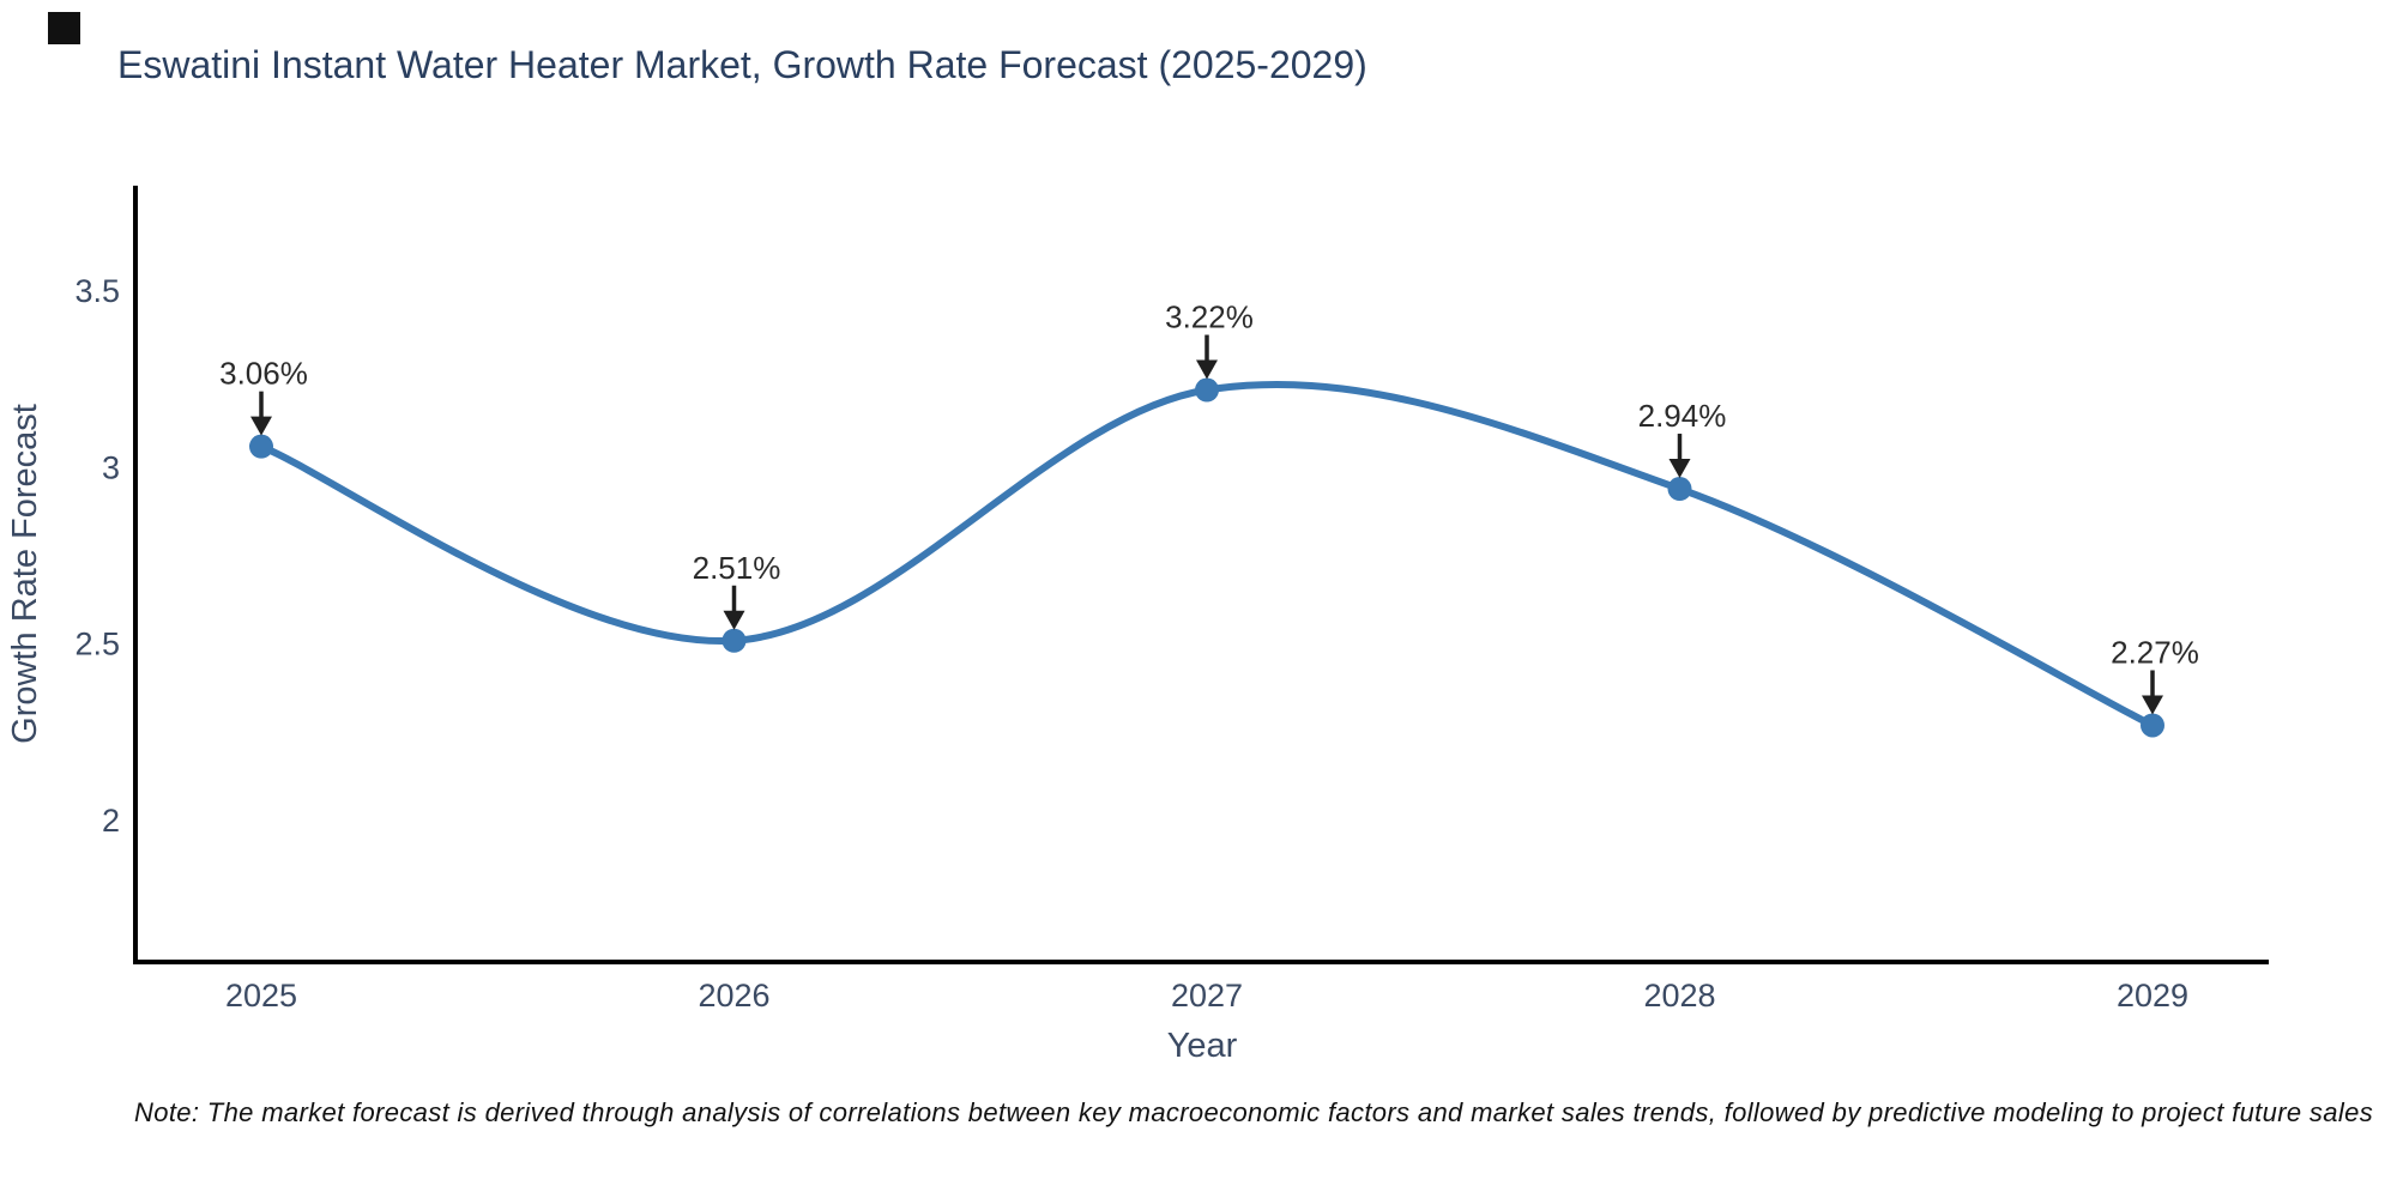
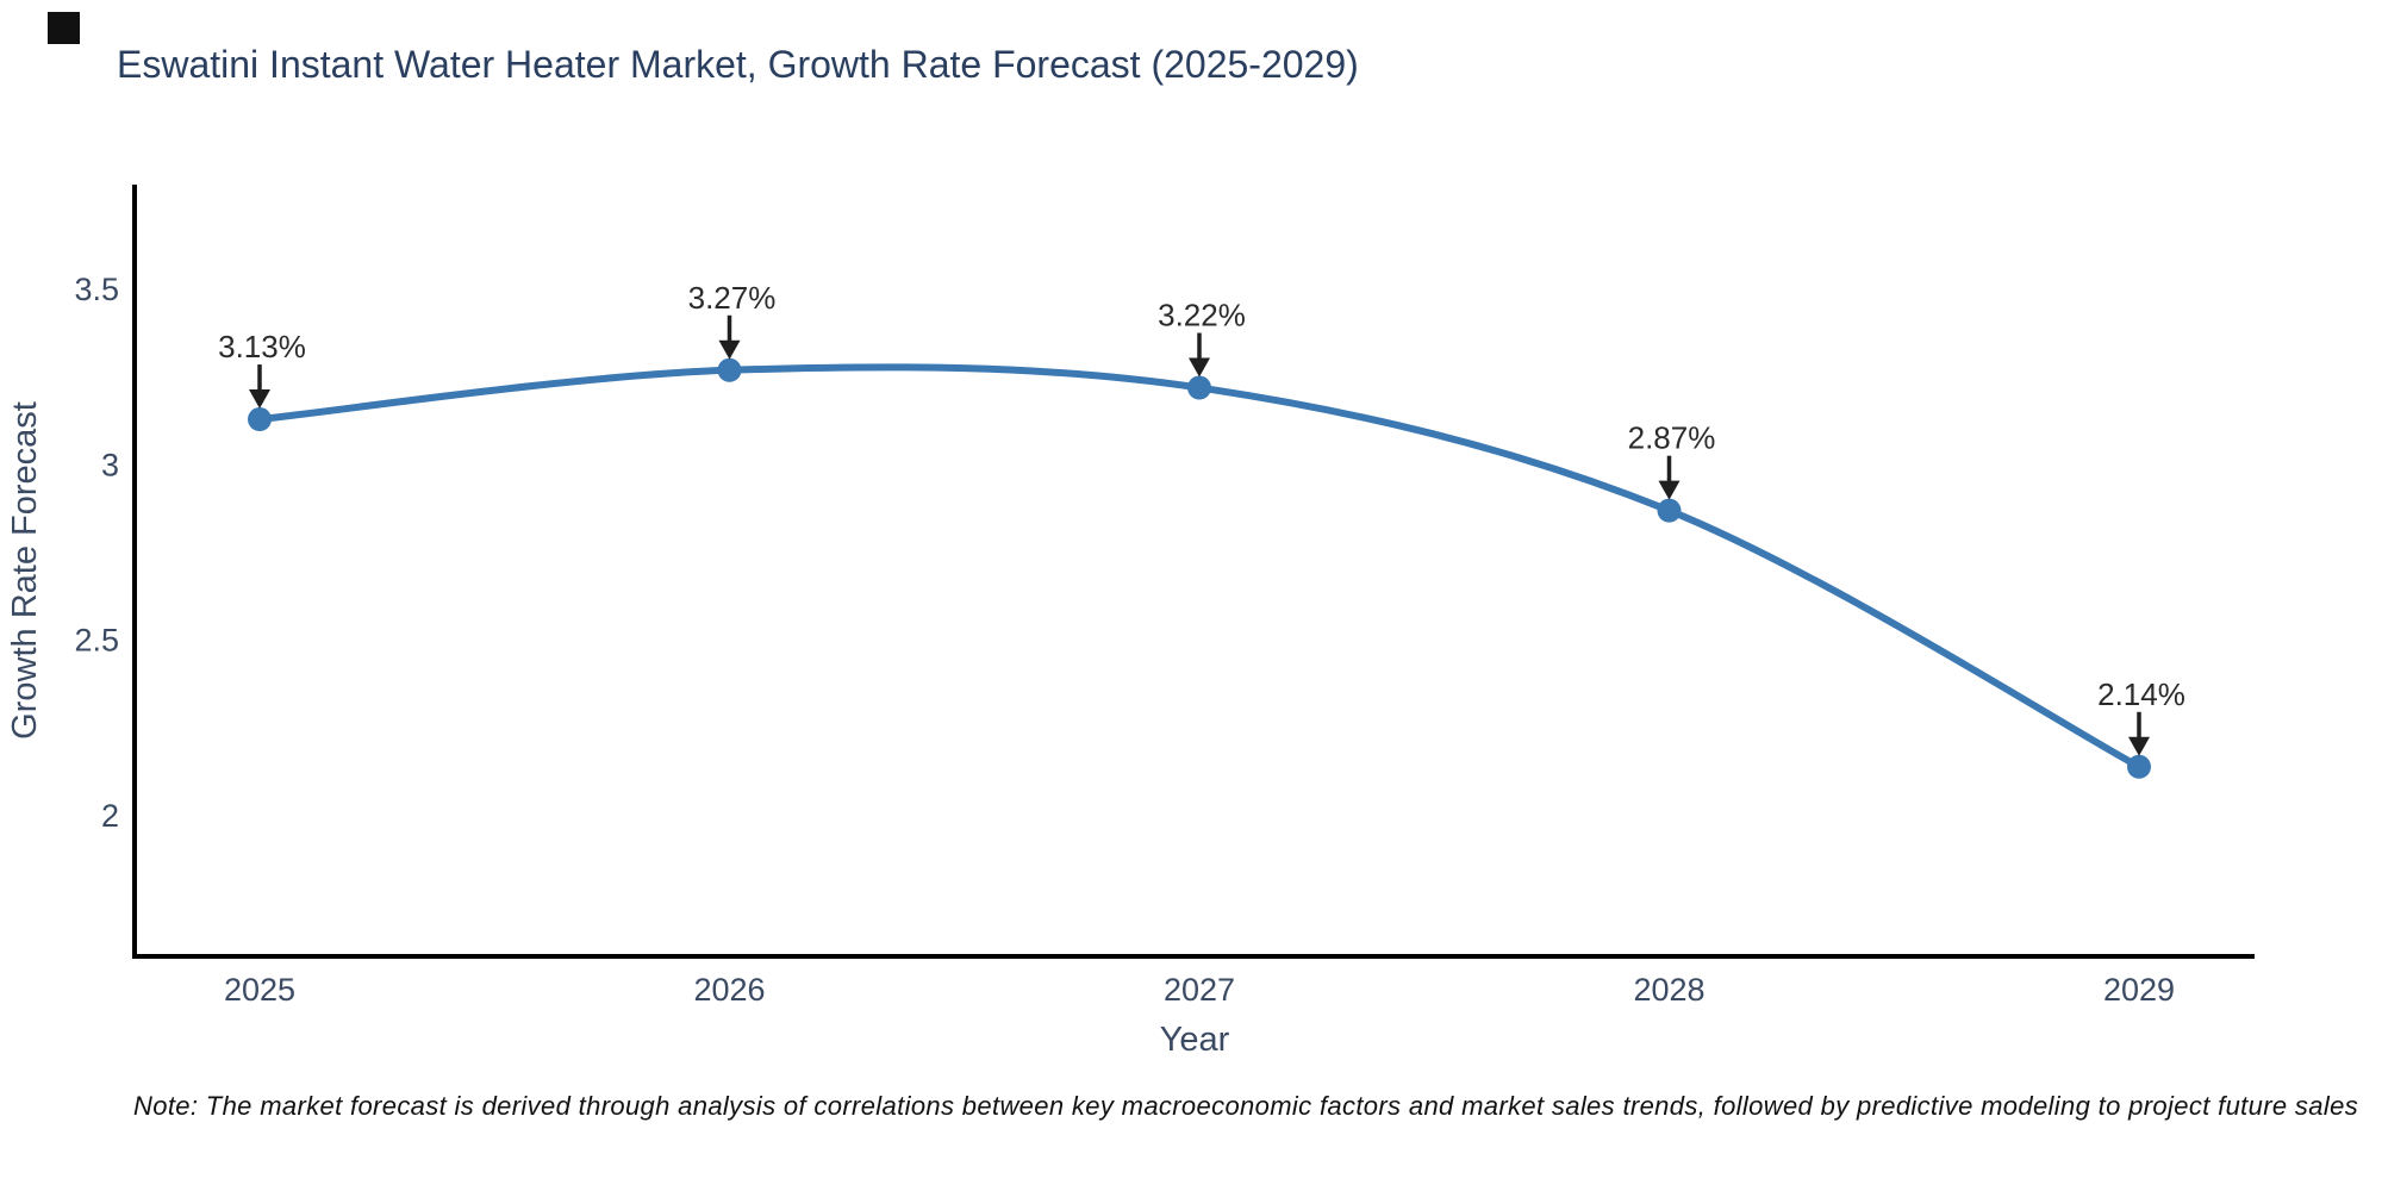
2025: 3.06% -> 3.13%
2026: 2.51% -> 3.27%
2028: 2.94% -> 2.87%
2029: 2.27% -> 2.14%
